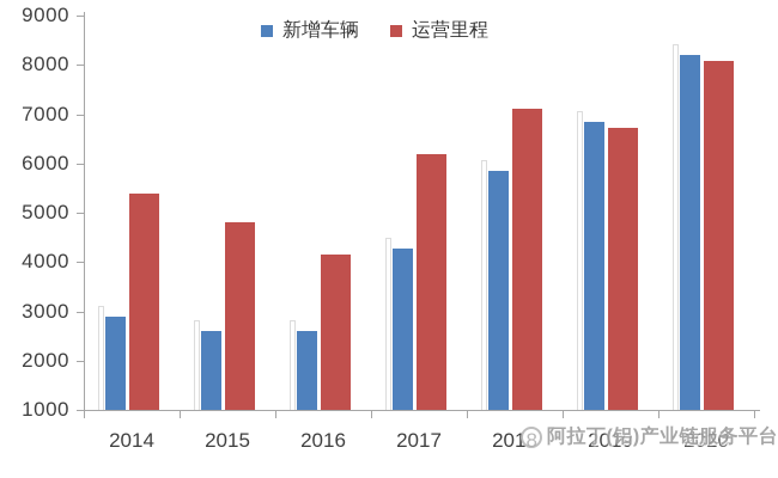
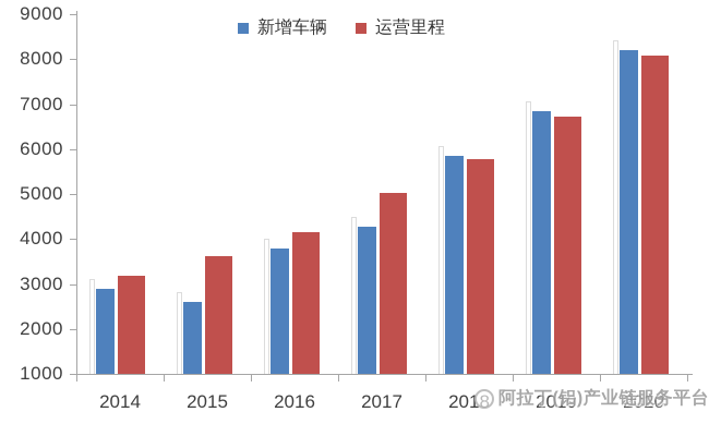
运营里程/2014: 5400 -> 3200
运营里程/2015: 4800 -> 3600
新增车辆/2016: 2600 -> 3800
运营里程/2017: 6200 -> 5000
运营里程/2018: 7100 -> 5800
